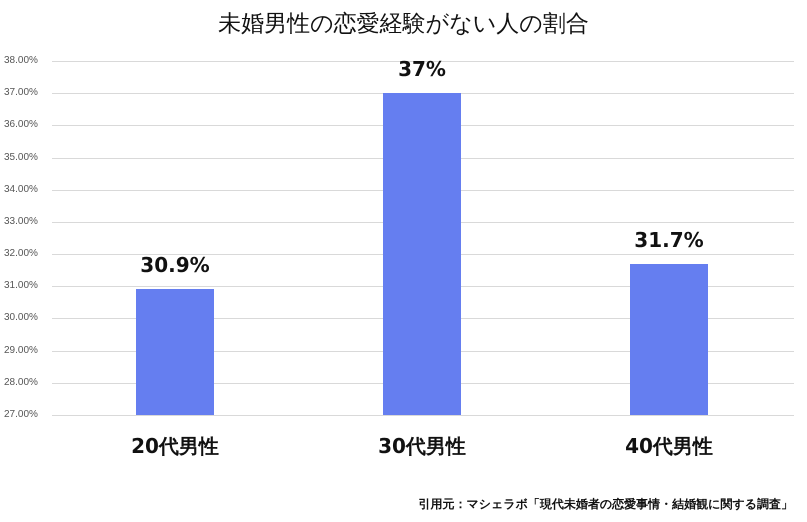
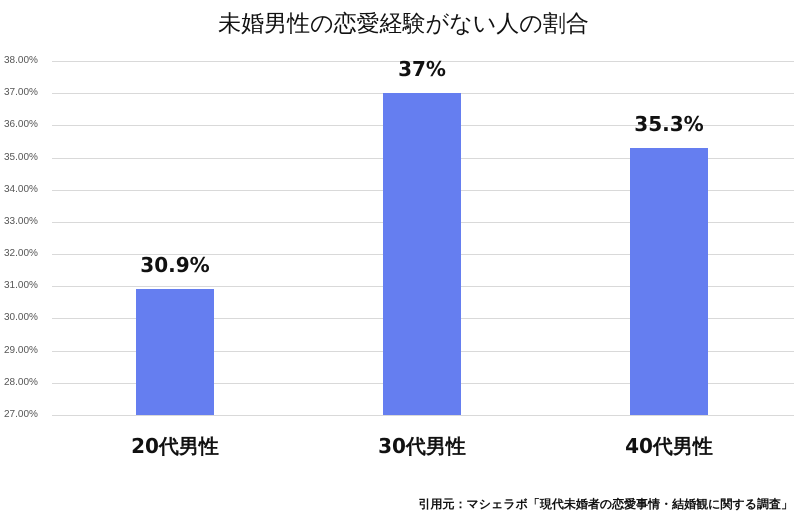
40代男性: 31.7% -> 35.3%
